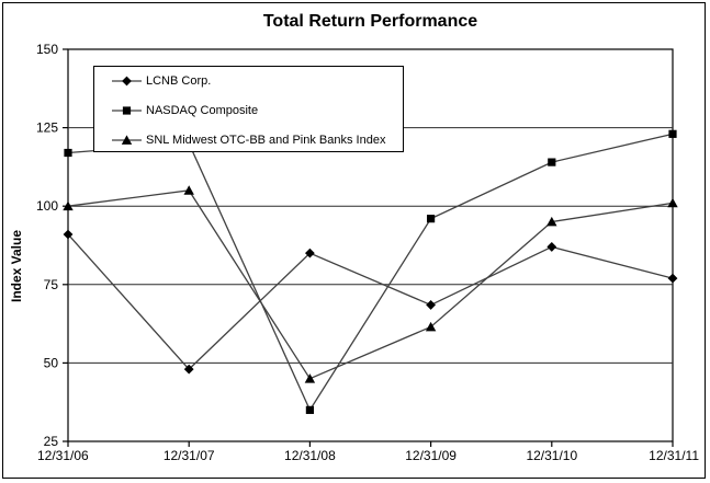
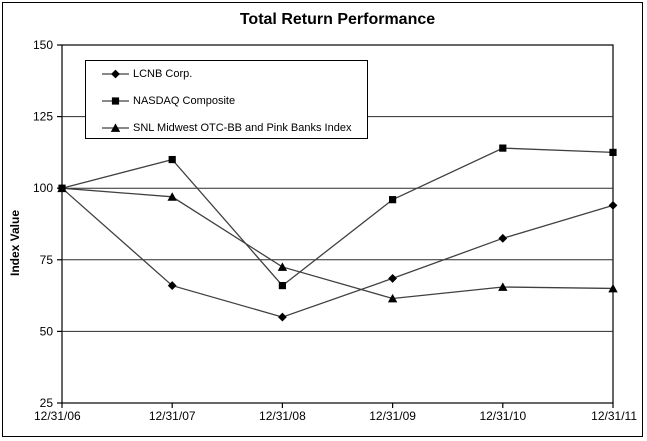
LCNB Corp./12/31/06: 91 -> 100
NASDAQ Composite/12/31/06: 117 -> 100
LCNB Corp./12/31/07: 48 -> 66
NASDAQ Composite/12/31/07: 120 -> 110
SNL Midwest OTC-BB and Pink Banks Index/12/31/07: 105 -> 97
LCNB Corp./12/31/08: 85 -> 55
NASDAQ Composite/12/31/08: 35 -> 66
SNL Midwest OTC-BB and Pink Banks Index/12/31/08: 45 -> 72
LCNB Corp./12/31/10: 87 -> 82
SNL Midwest OTC-BB and Pink Banks Index/12/31/10: 95 -> 66
LCNB Corp./12/31/11: 77 -> 94
NASDAQ Composite/12/31/11: 123 -> 112
SNL Midwest OTC-BB and Pink Banks Index/12/31/11: 101 -> 65
